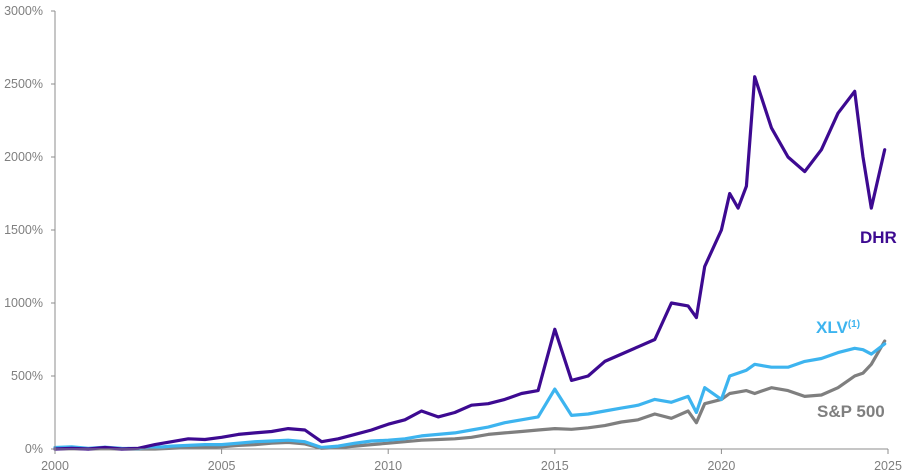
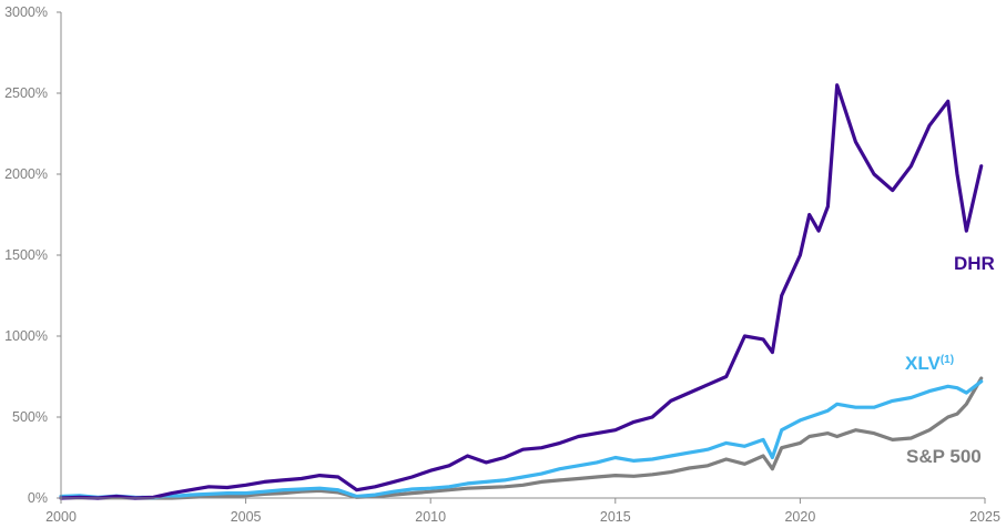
DHR/2015: 820% -> 420%
XLV/2015: 410% -> 250%
XLV/2020: 340% -> 480%
